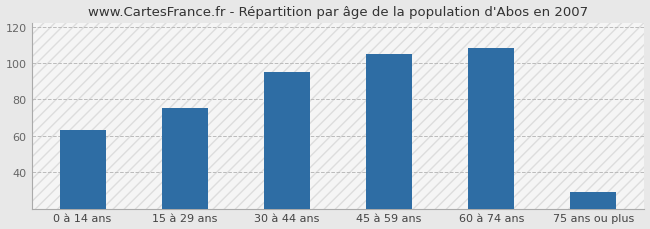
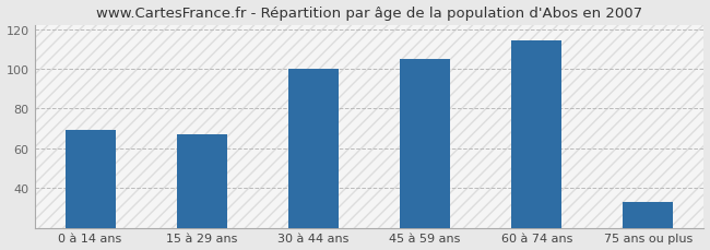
0 à 14 ans: 63 -> 69
15 à 29 ans: 75 -> 67
30 à 44 ans: 95 -> 100
60 à 74 ans: 108 -> 114
75 ans ou plus: 29 -> 33
